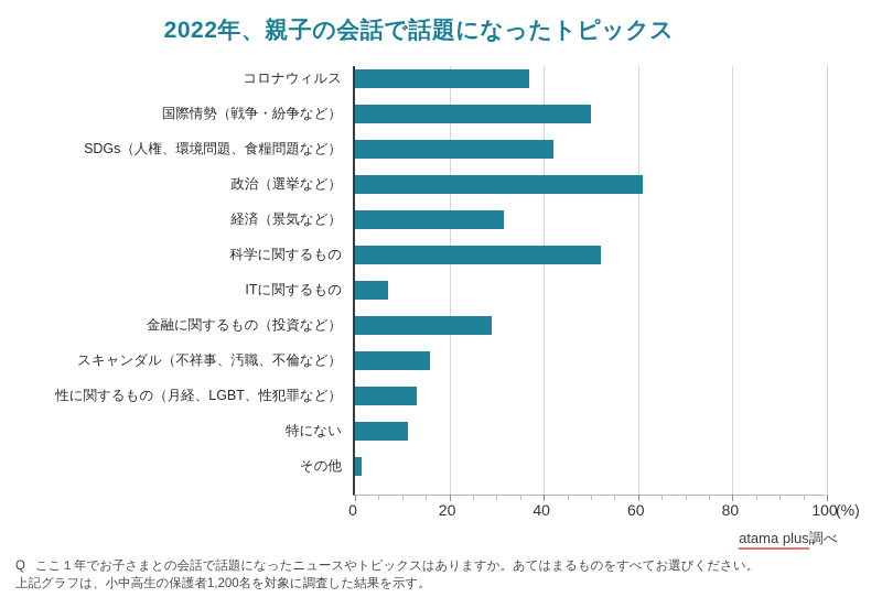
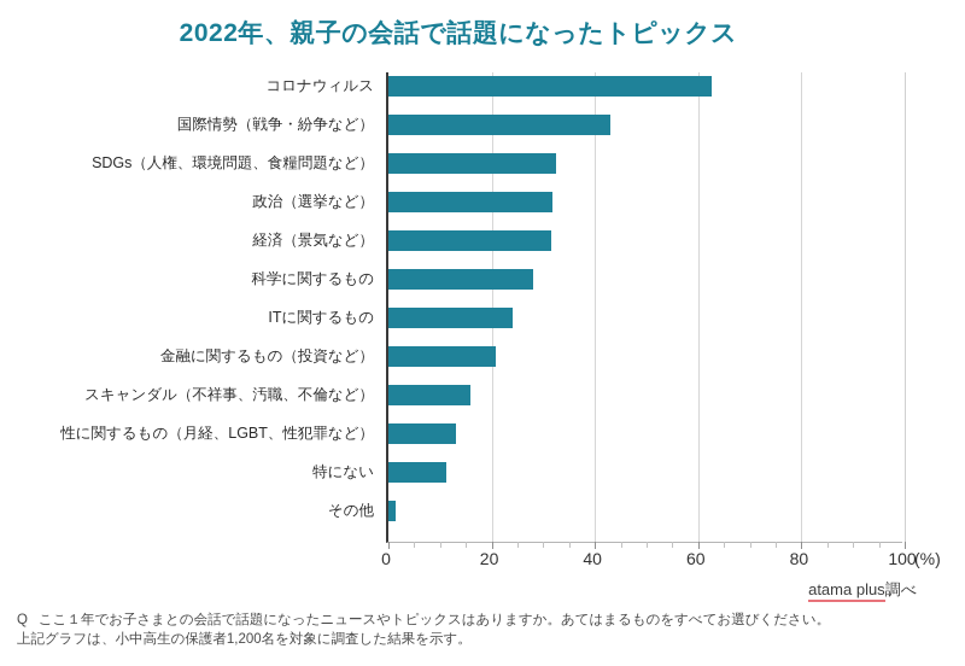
コロナウィルス: 37 -> 62
国際情勢（戦争・紛争など）: 50 -> 43
SDGs（人権、環境問題、食糧問題など）: 42 -> 32
政治（選挙など）: 61 -> 32
科学に関するもの: 52 -> 28
ITに関するもの: 7 -> 24
金融に関するもの（投資など）: 29 -> 21
